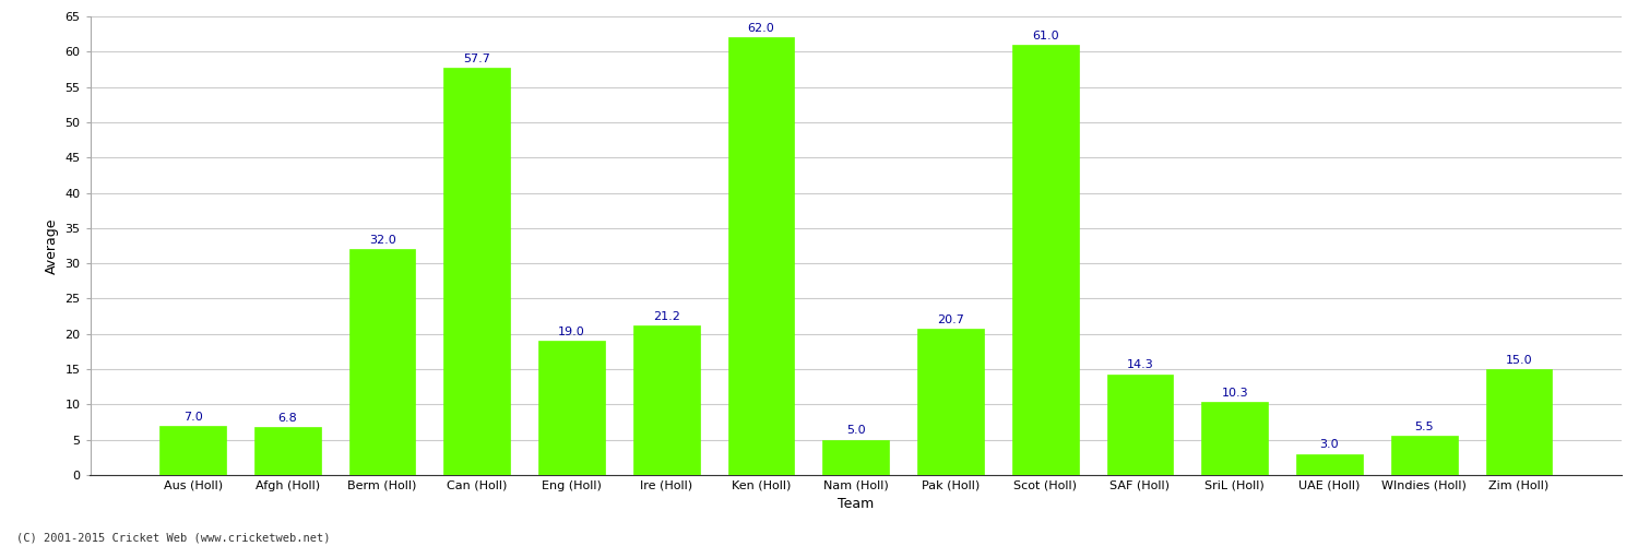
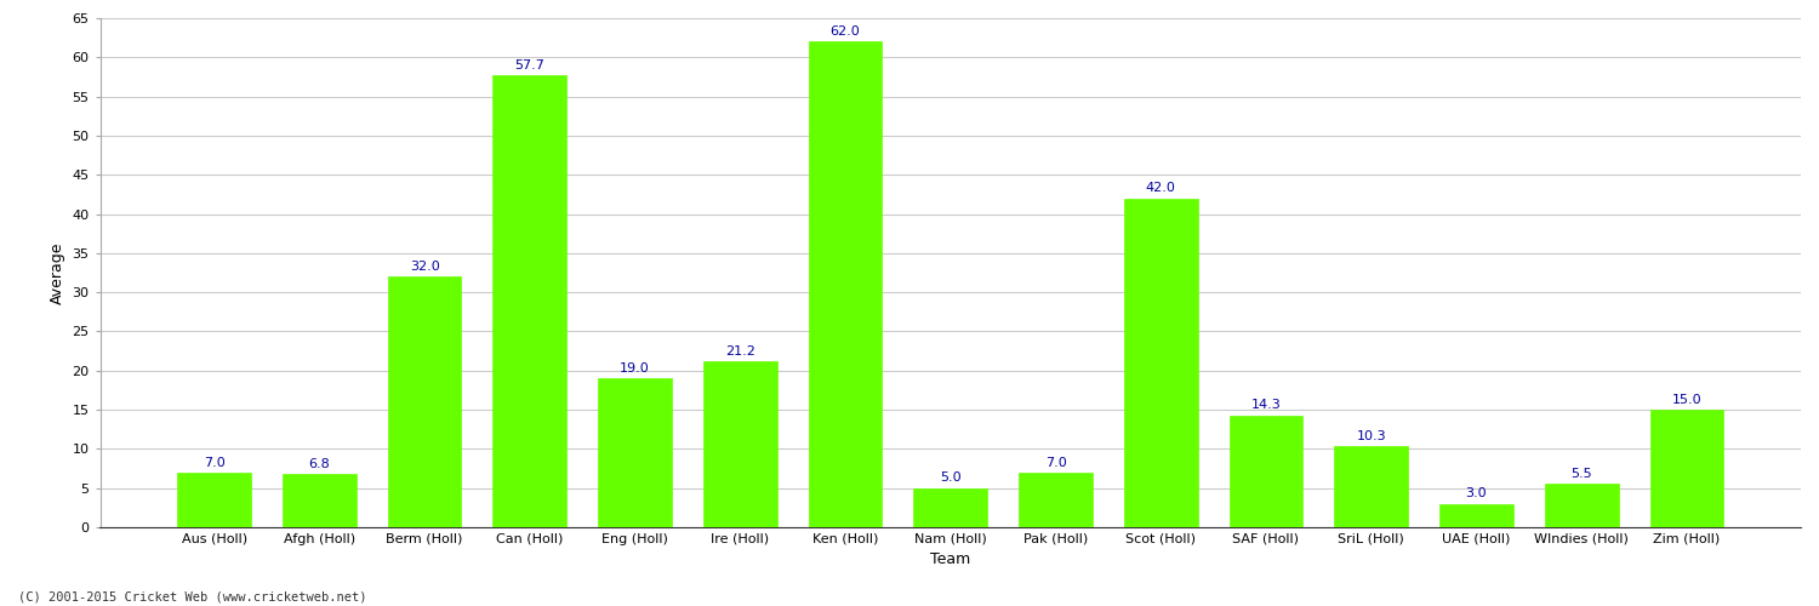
Pak (Holl): 20.7 -> 7.0
Scot (Holl): 61.0 -> 42.0
